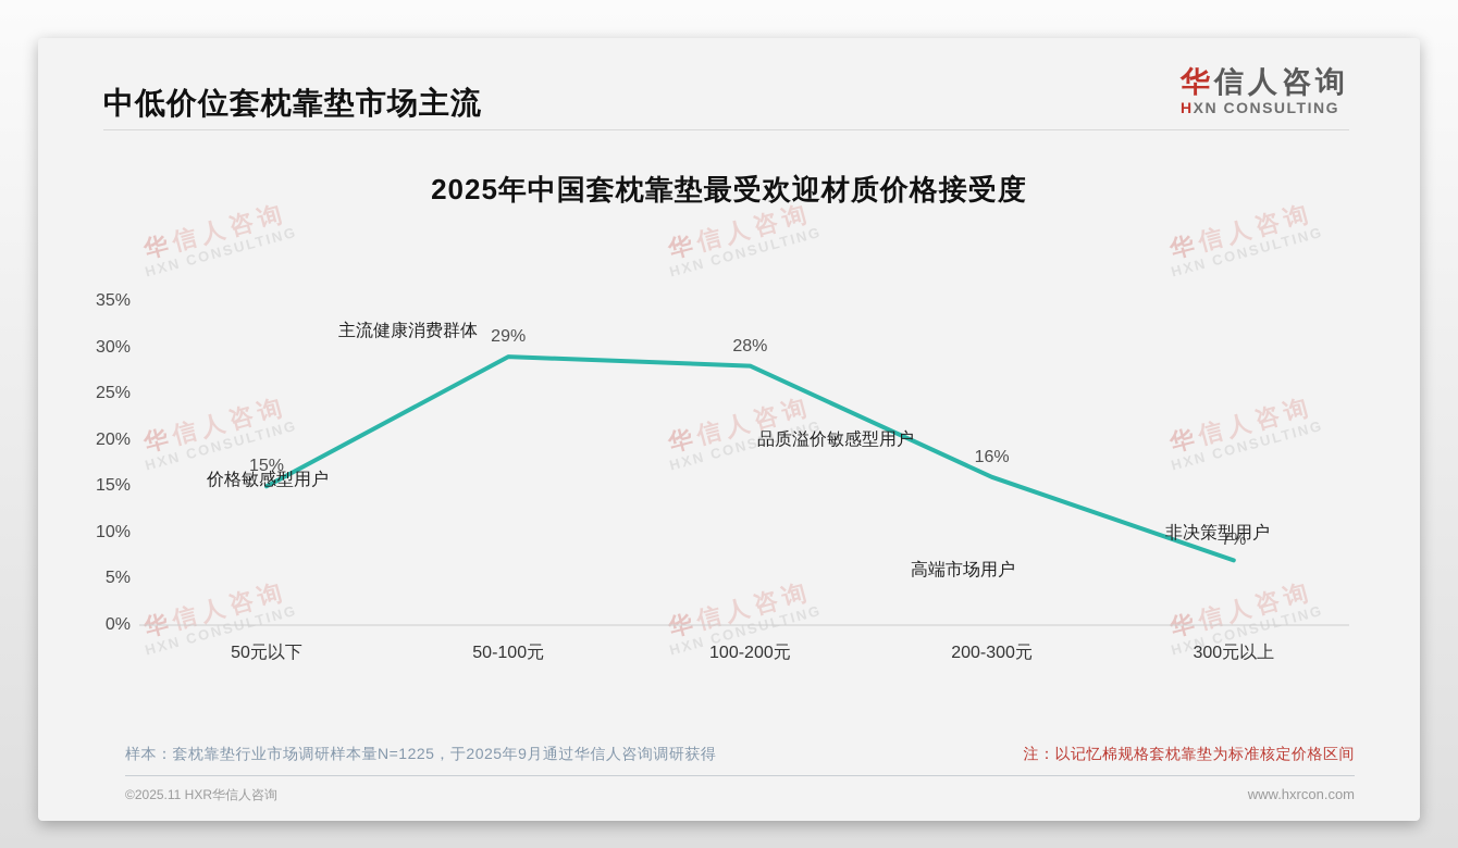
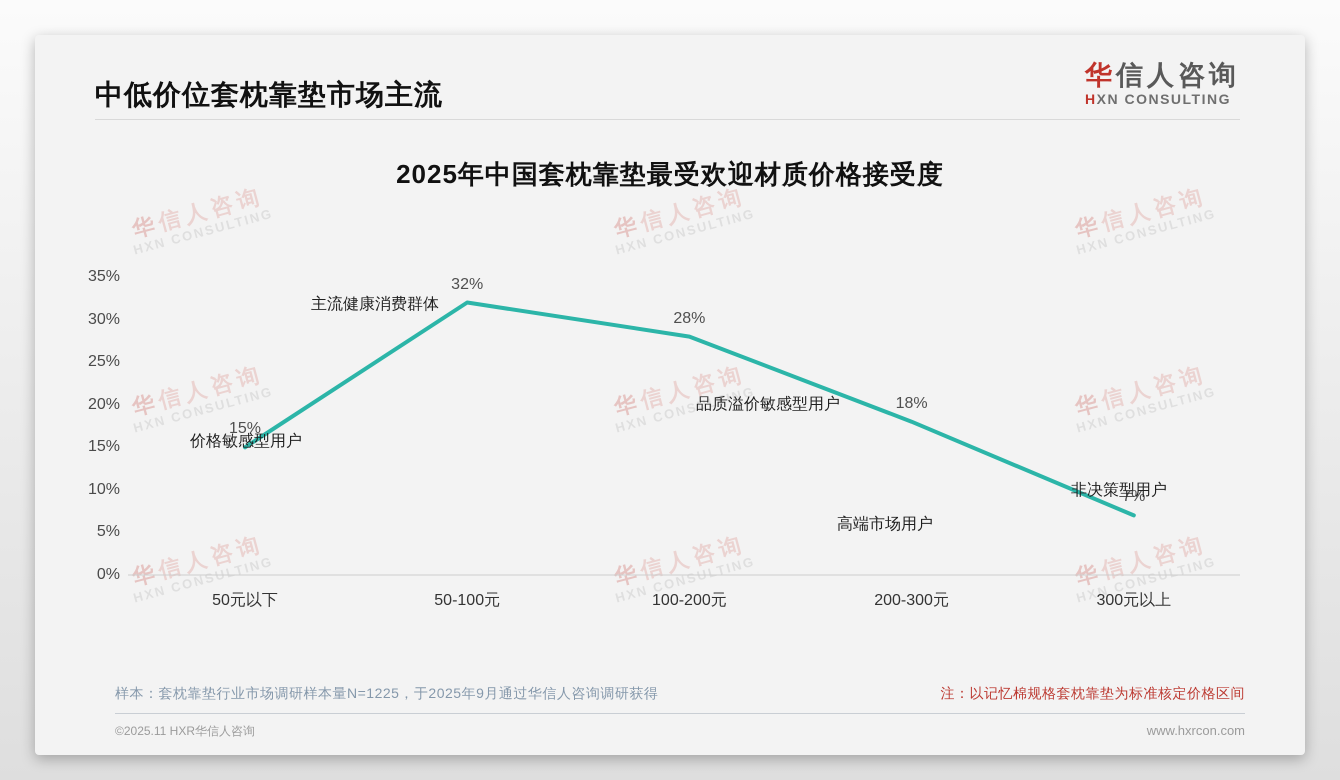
50-100元: 29% -> 32%
200-300元: 16% -> 18%
